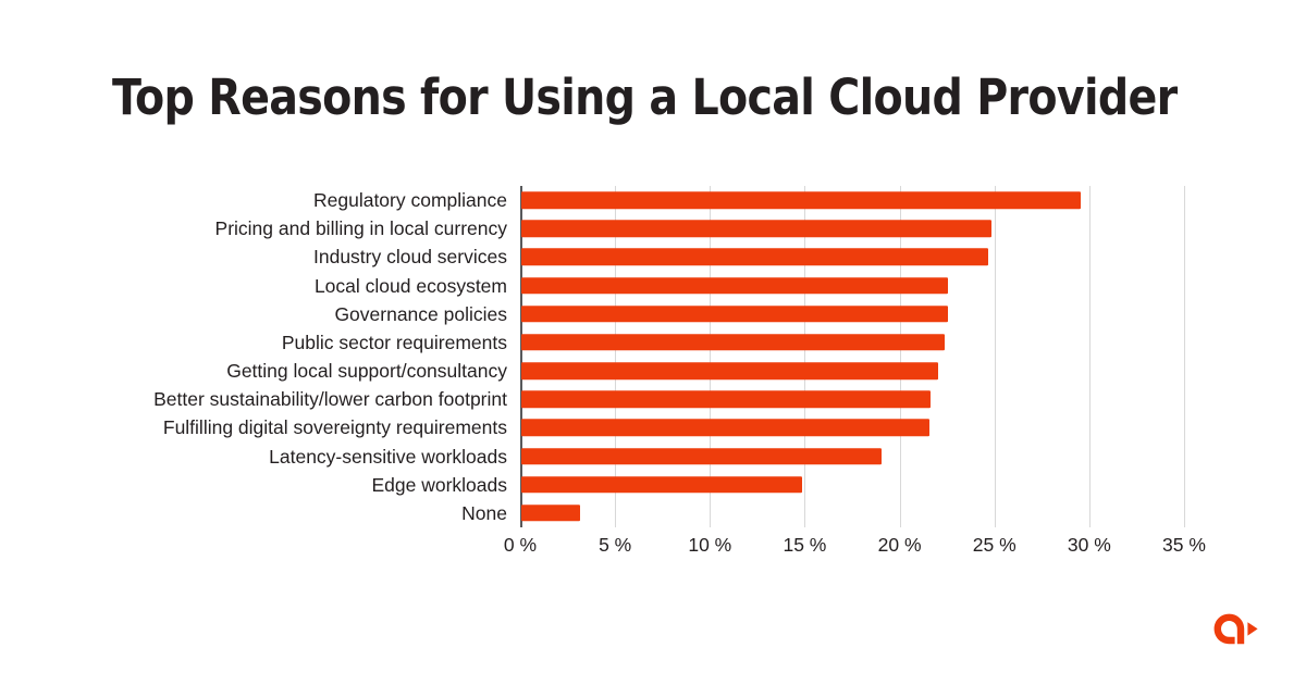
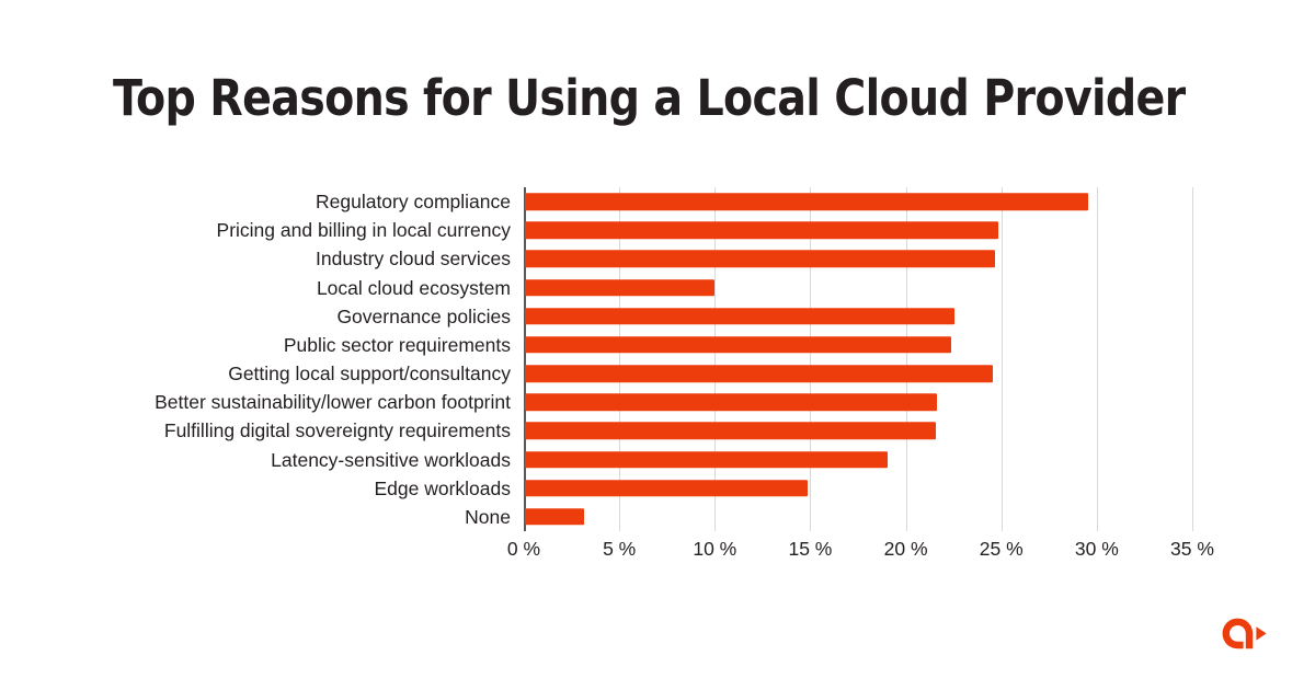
Local cloud ecosystem: 22.5% -> 9.9%
Getting local support/consultancy: 22.0% -> 24.5%
